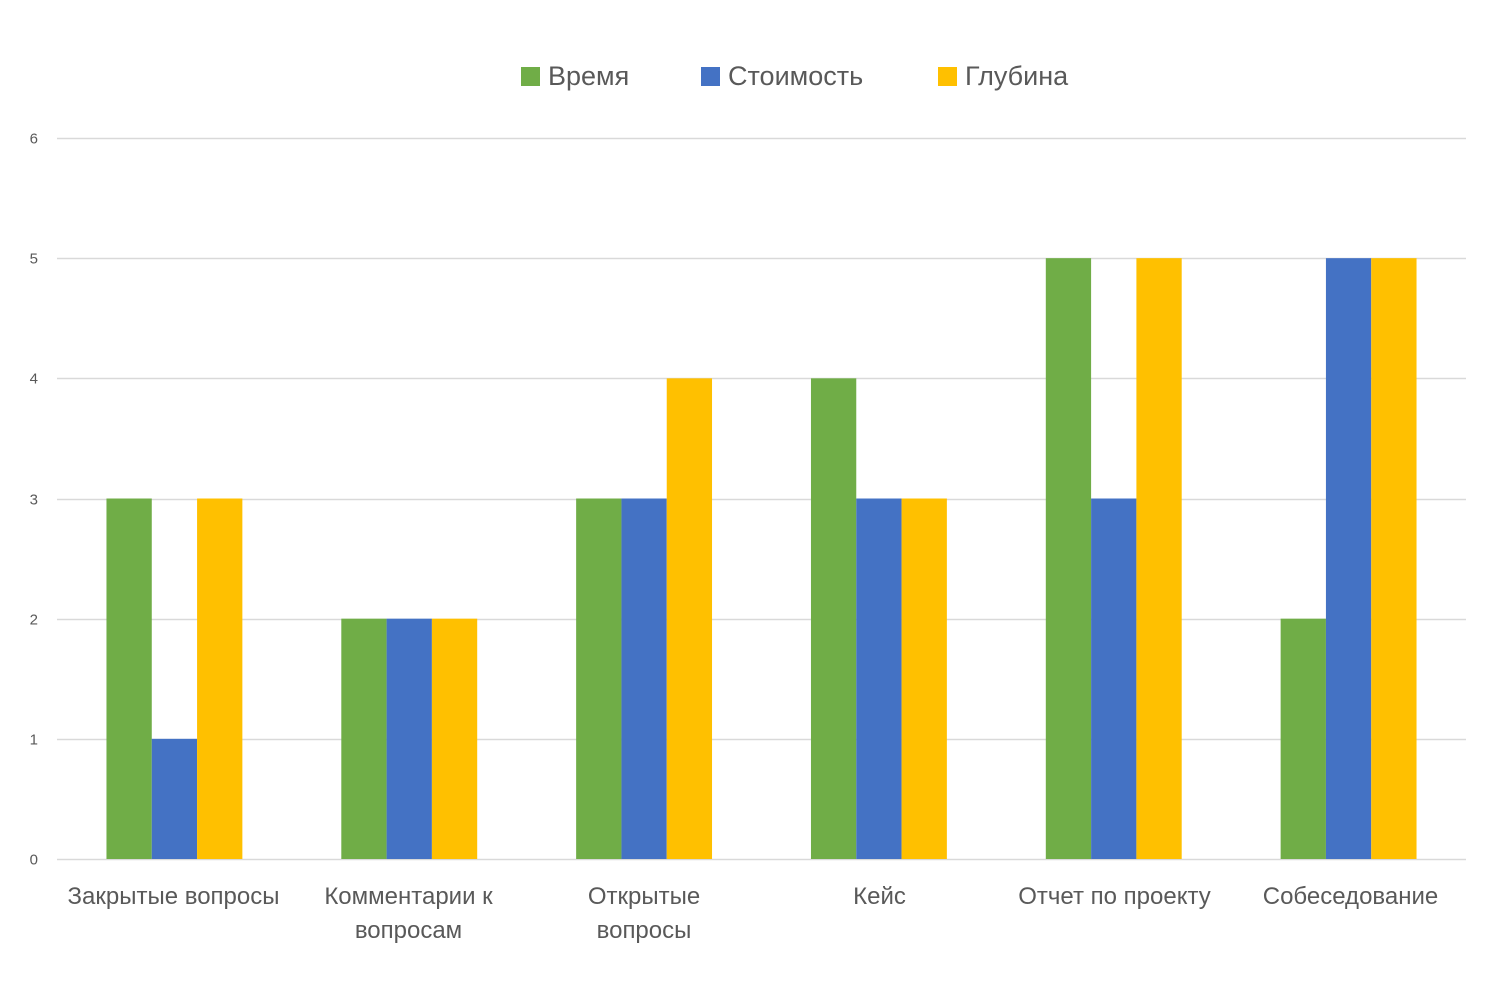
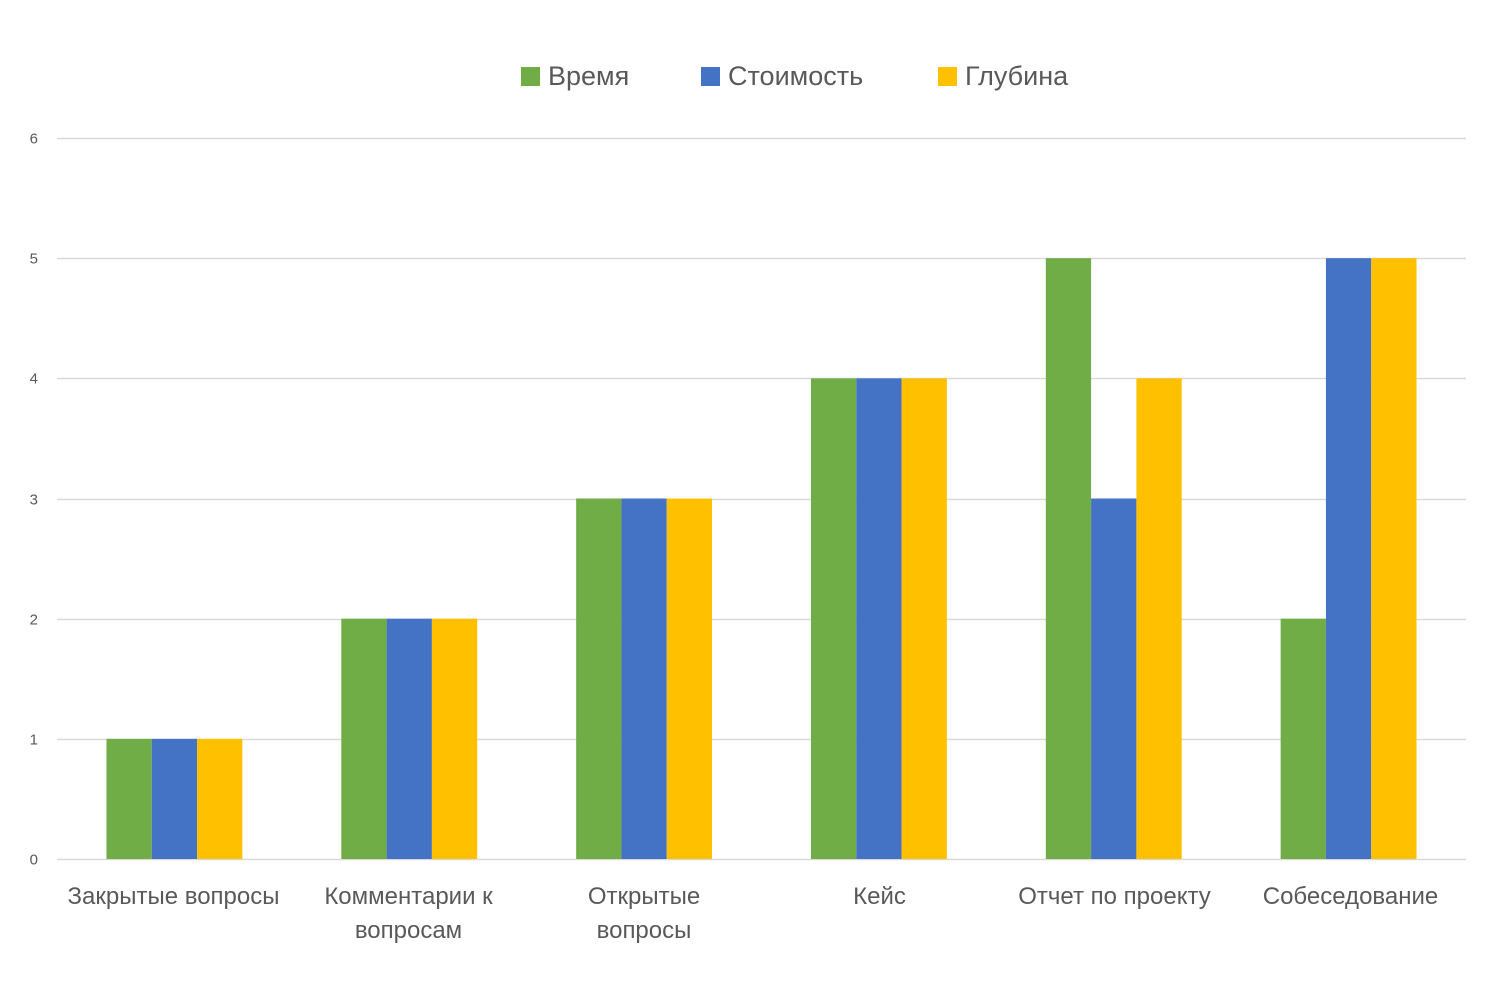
Время/Закрытые вопросы: 3 -> 1
Глубина/Закрытые вопросы: 3 -> 1
Глубина/Открытые вопросы: 4 -> 3
Стоимость/Кейс: 3 -> 4
Глубина/Кейс: 3 -> 4
Глубина/Отчет по проекту: 5 -> 4
